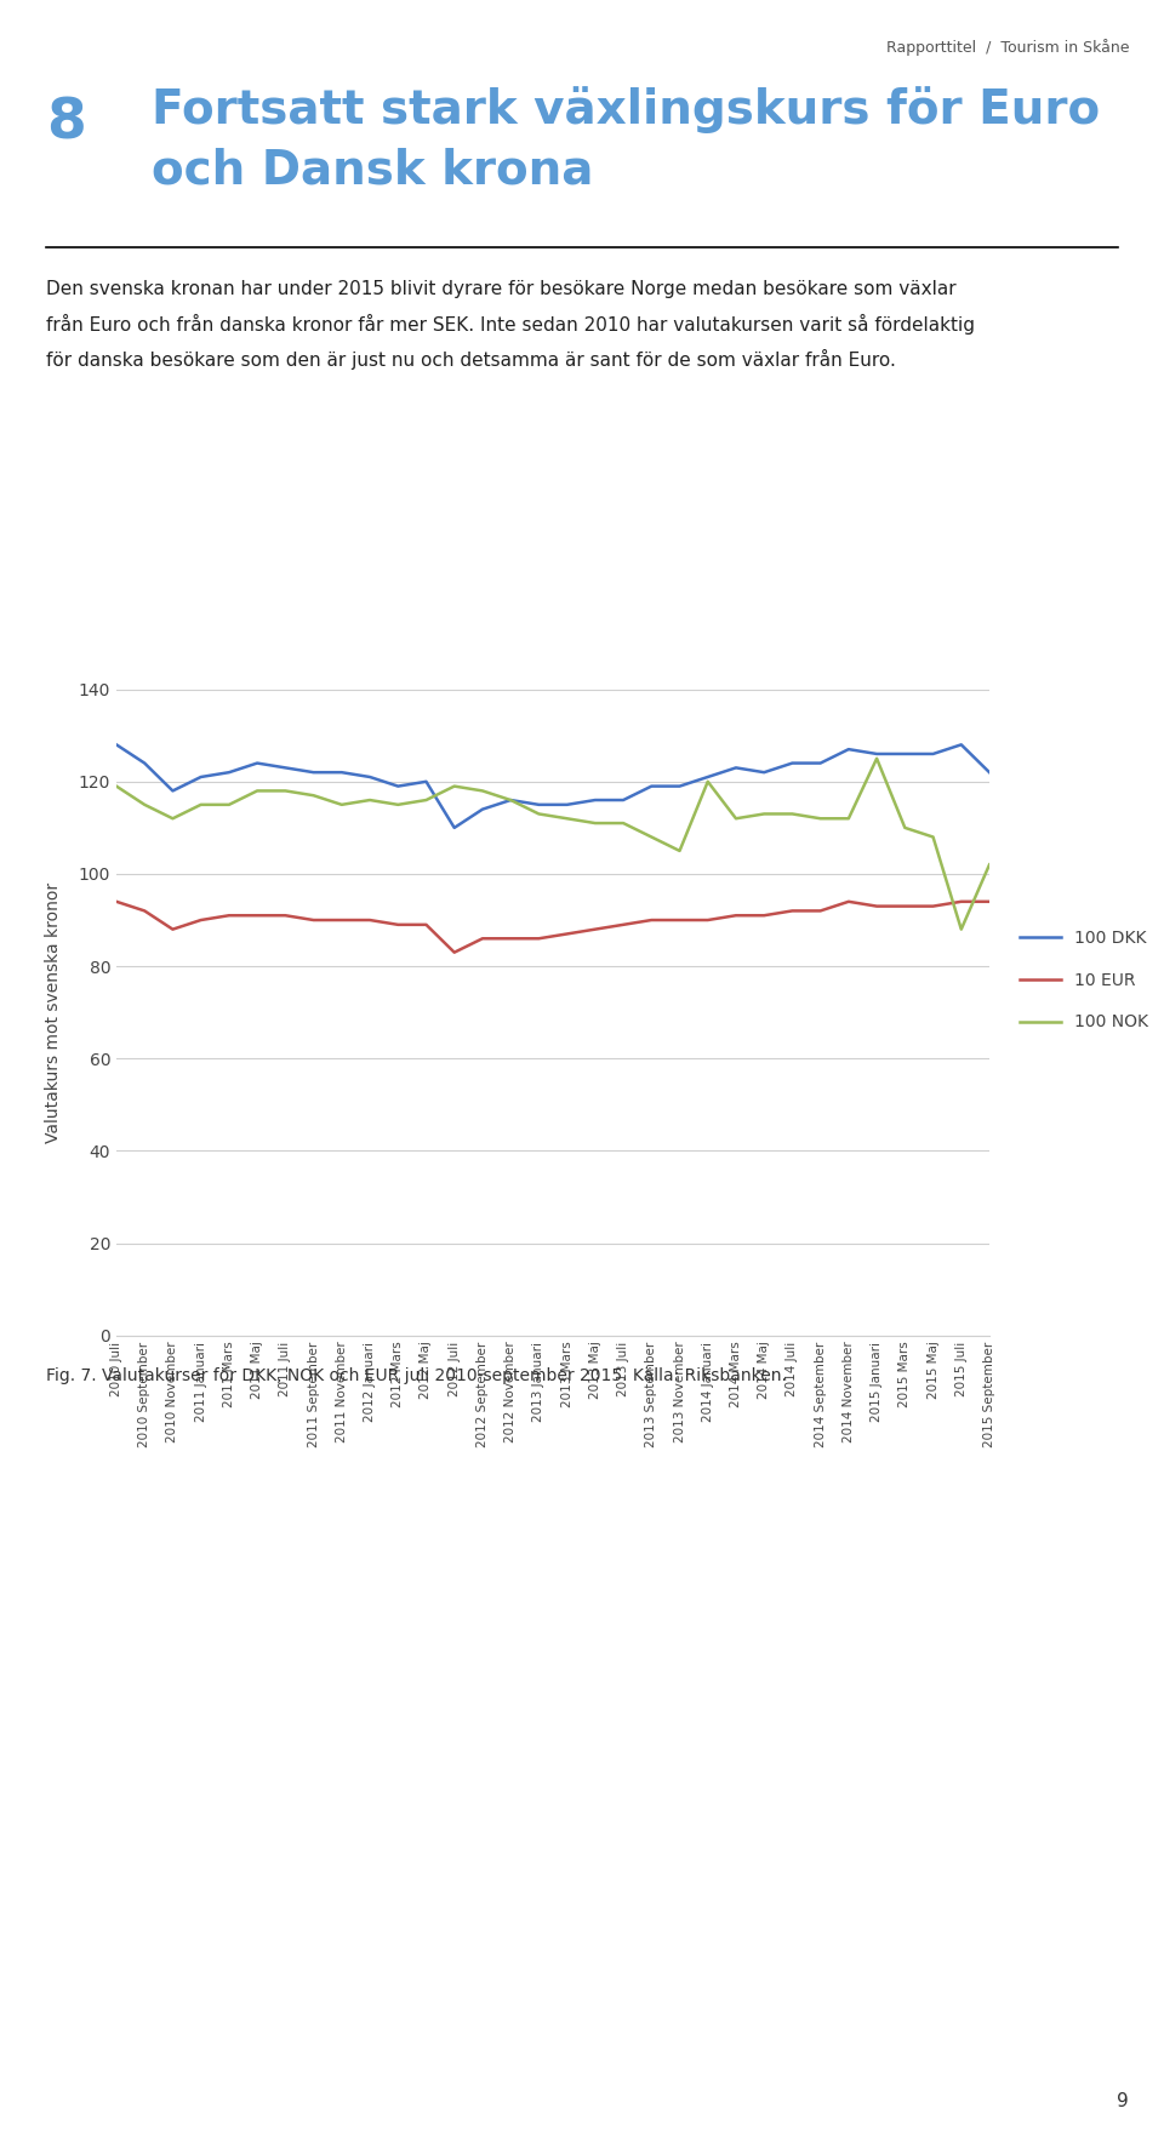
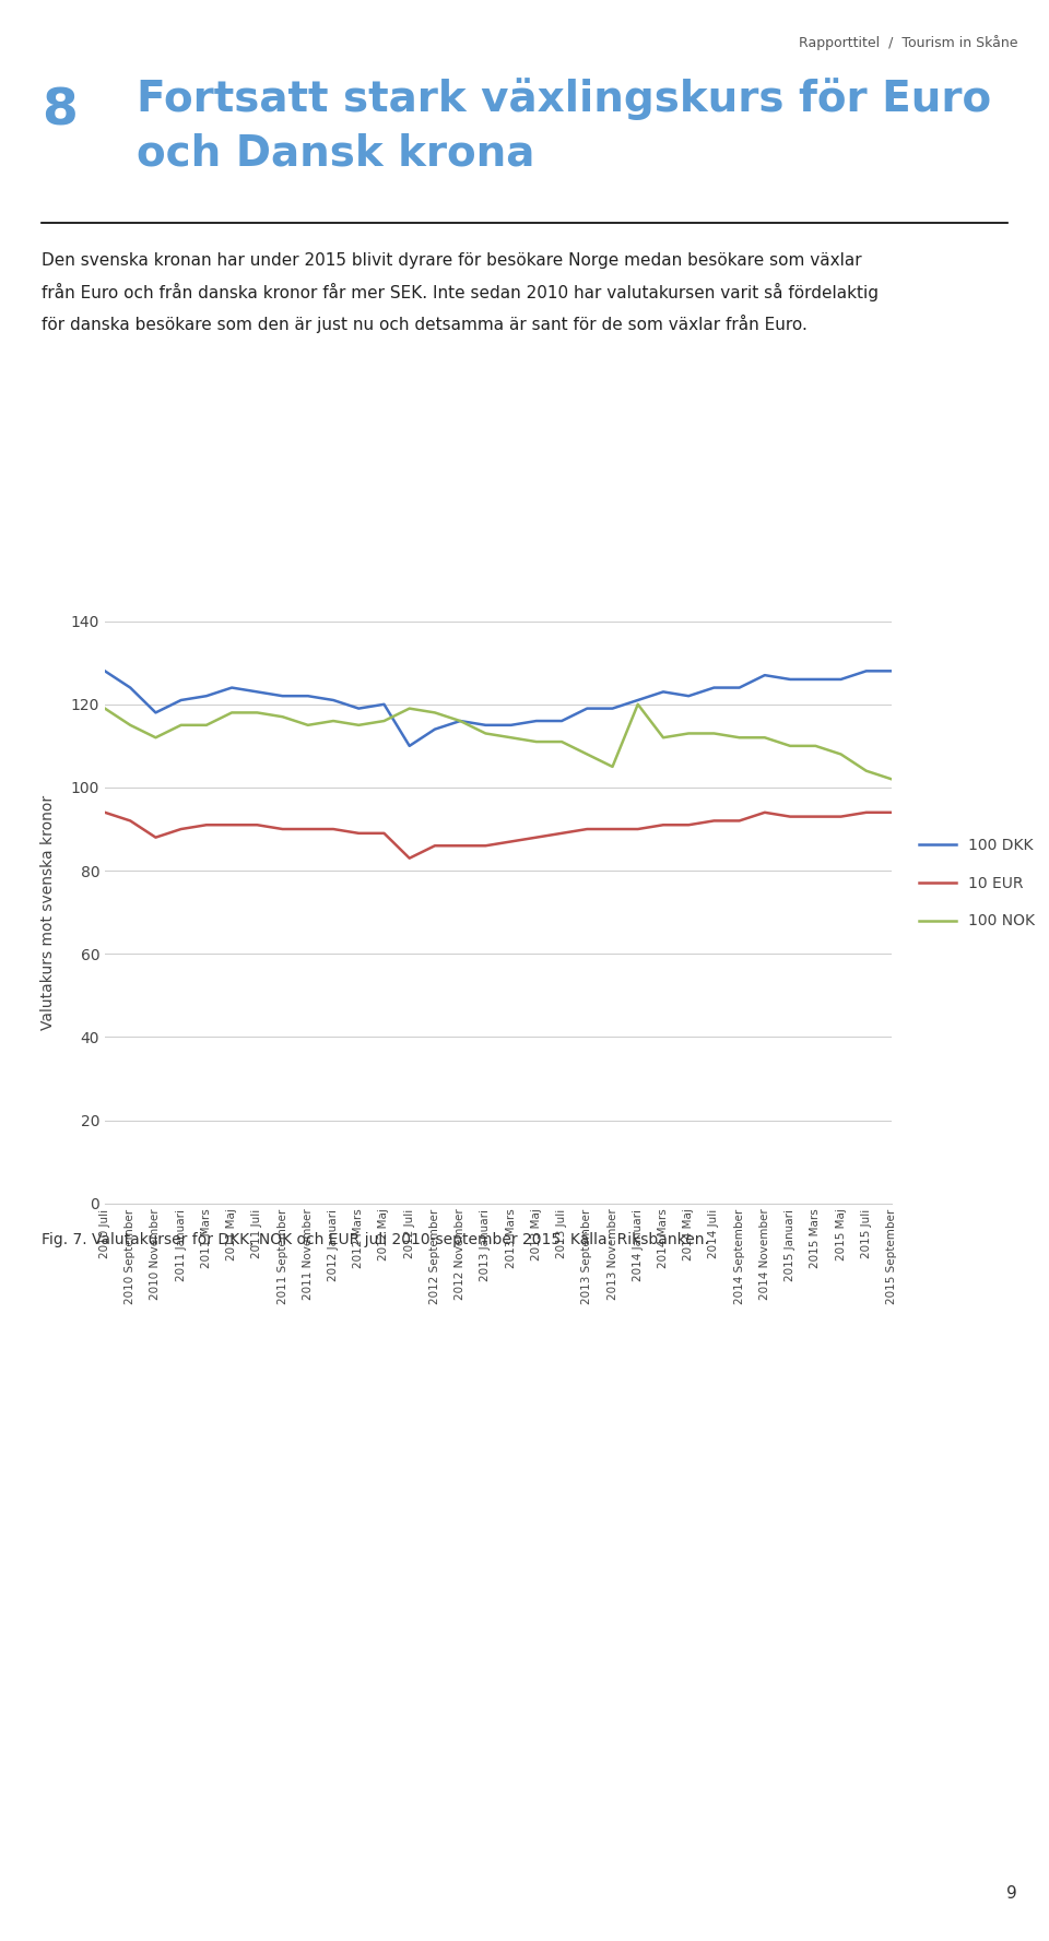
100 NOK/2015 Januari: 125 -> 110
100 NOK/2015 Juli: 88 -> 104
100 DKK/2015 September: 122 -> 128
